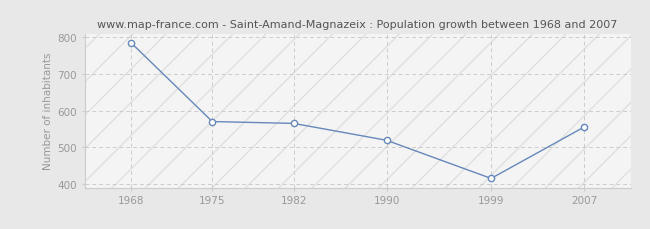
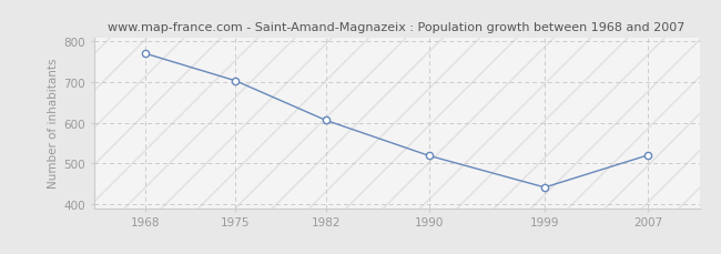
1968: 785 -> 770
1975: 570 -> 703
1982: 565 -> 606
1999: 415 -> 441
2007: 555 -> 520
